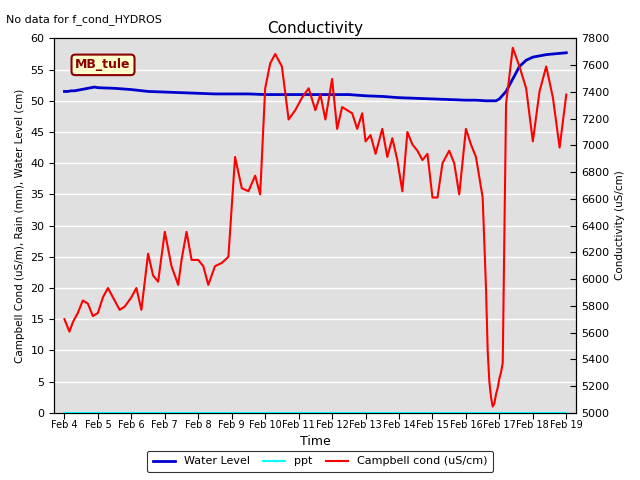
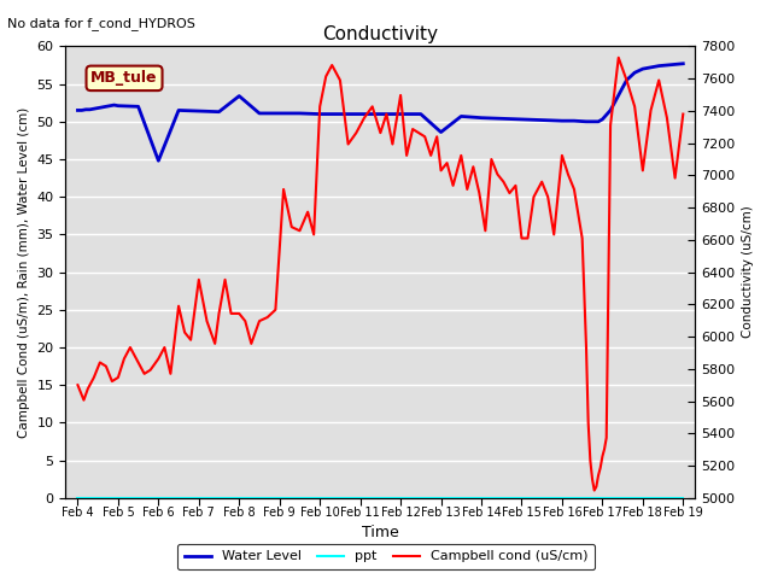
Water Level/Feb 6: 51.8 -> 44.8
Water Level/Feb 8: 51.2 -> 53.4
Water Level/Feb 13: 50.8 -> 48.6
